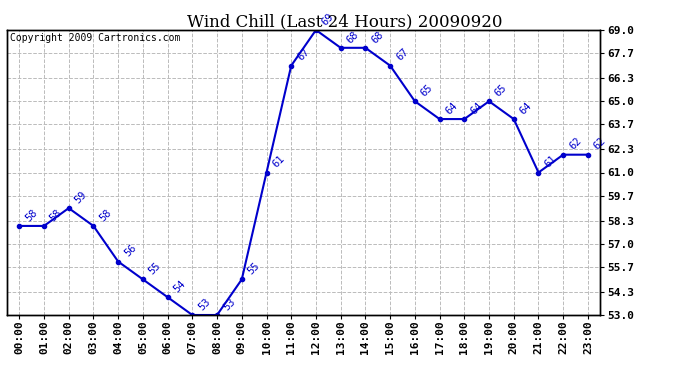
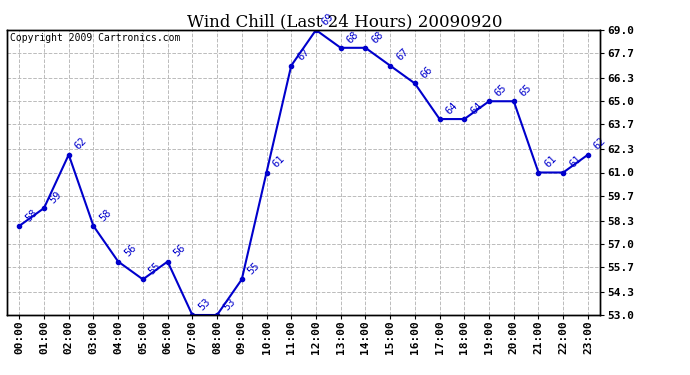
01:00: 58 -> 59
02:00: 59 -> 62
06:00: 54 -> 56
16:00: 65 -> 66
20:00: 64 -> 65
22:00: 62 -> 61
